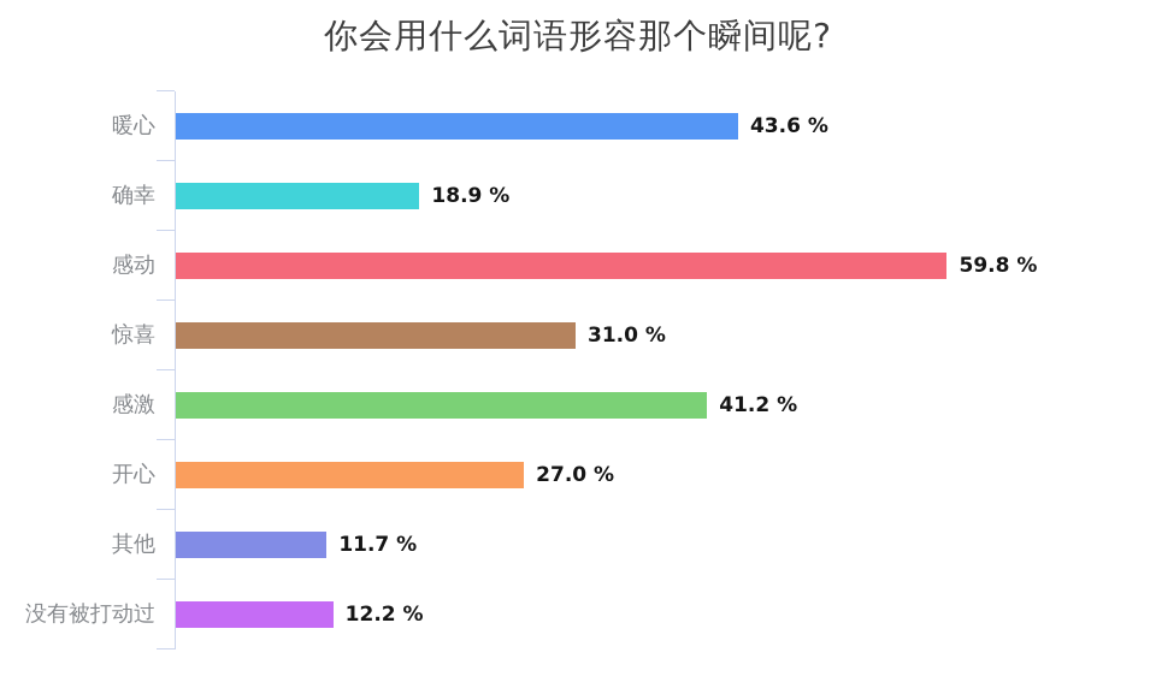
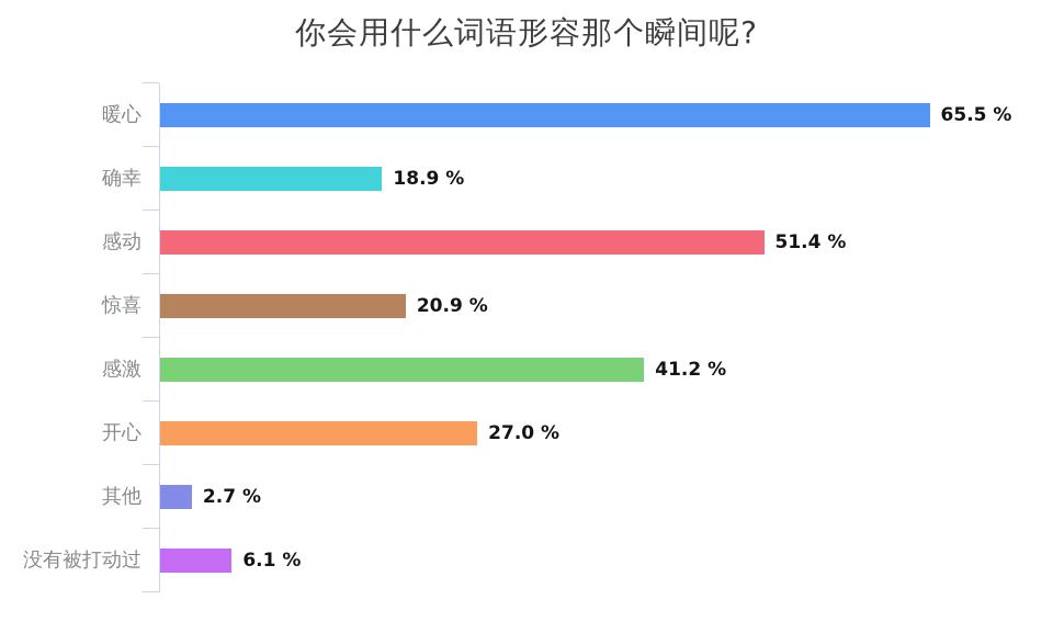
暖心: 43.6 -> 65.5
感动: 59.8 -> 51.4
惊喜: 31.0 -> 20.9
其他: 11.7 -> 2.7
没有被打动过: 12.2 -> 6.1
